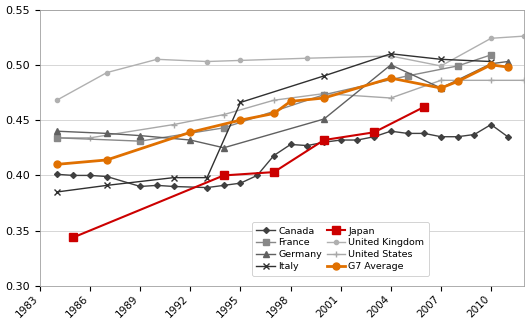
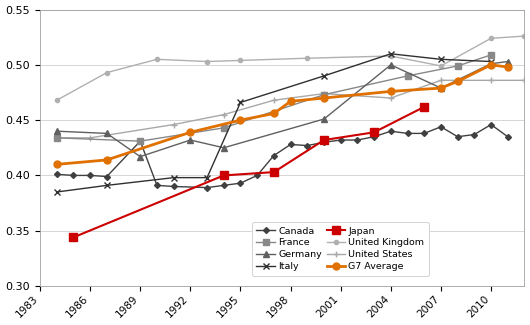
Canada/1989: 0.390 -> 0.431
Germany/1989: 0.436 -> 0.417
G7 Average/2004: 0.488 -> 0.476
Canada/2007: 0.435 -> 0.444
